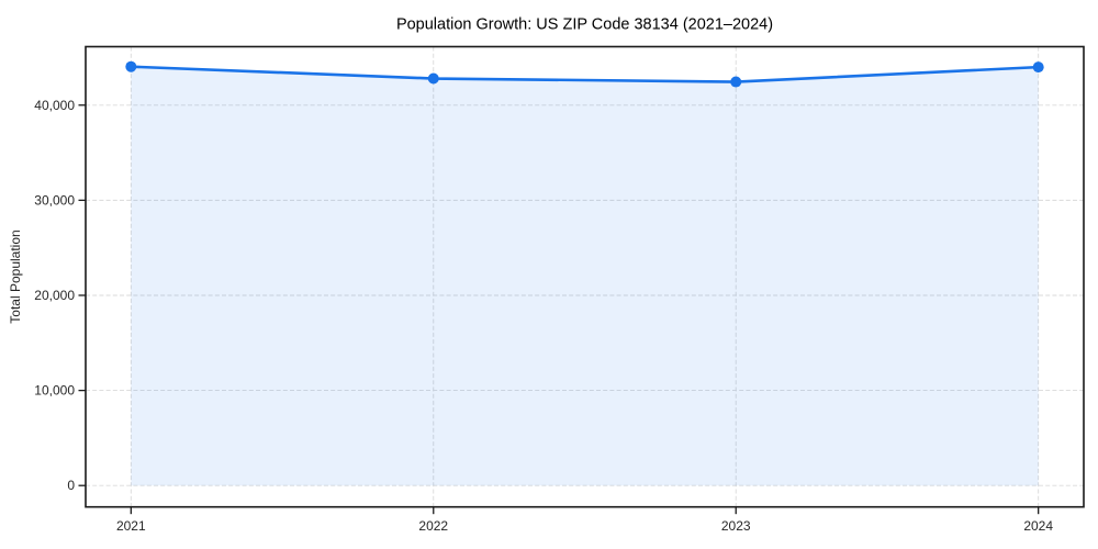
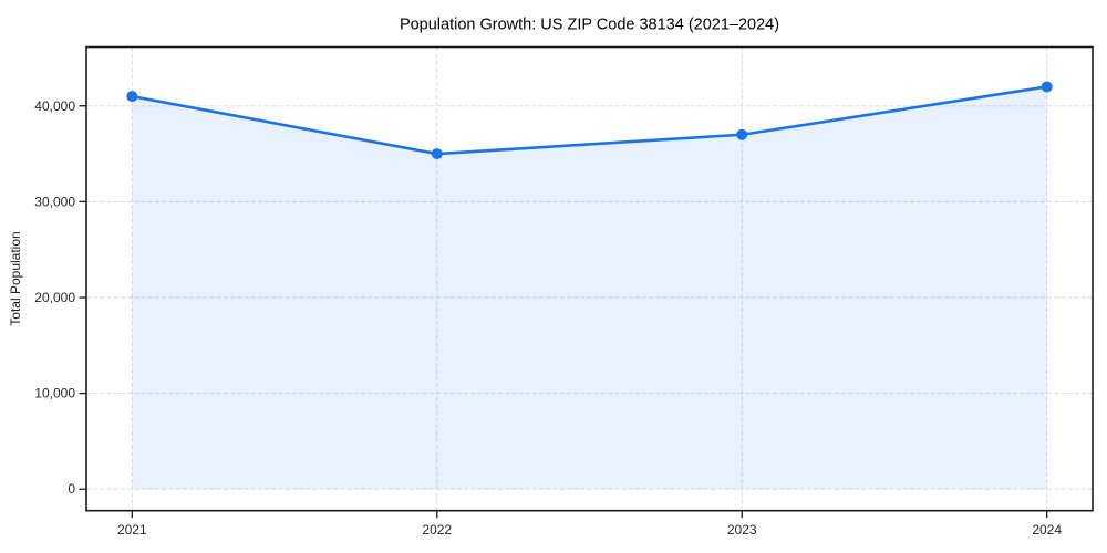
2021: 44000 -> 41000
2022: 43000 -> 35000
2023: 42000 -> 37000
2024: 44000 -> 42000
